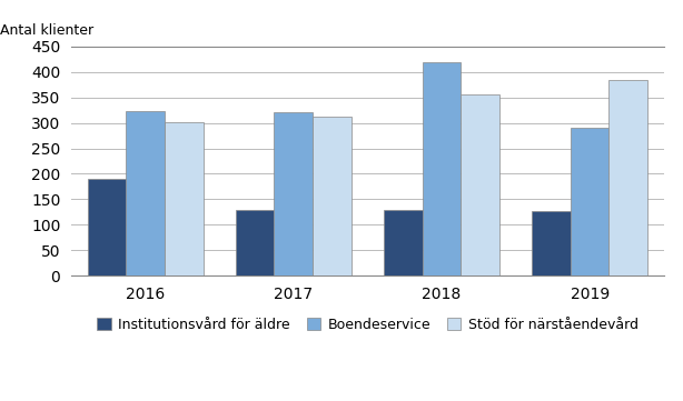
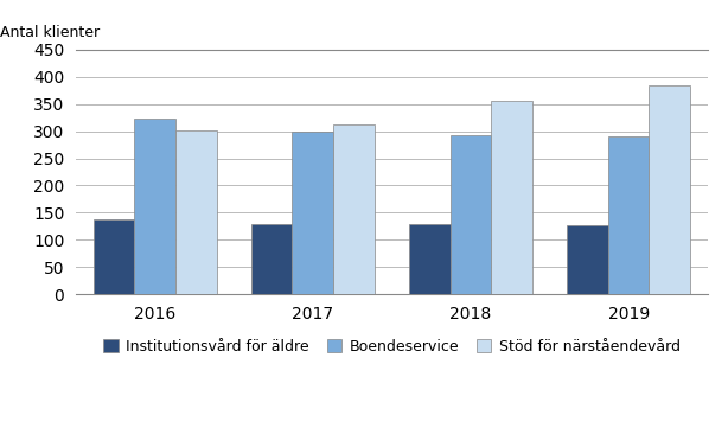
Institutionsvård för äldre/2016: 190 -> 138
Boendeservice/2017: 320 -> 299
Boendeservice/2018: 420 -> 293
